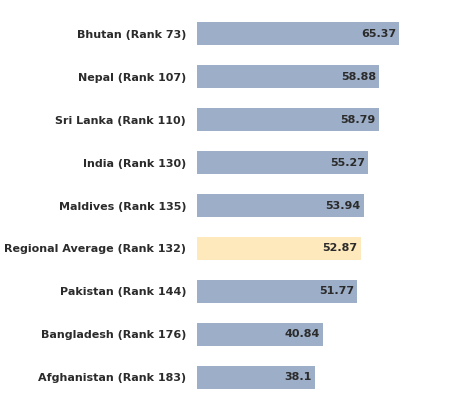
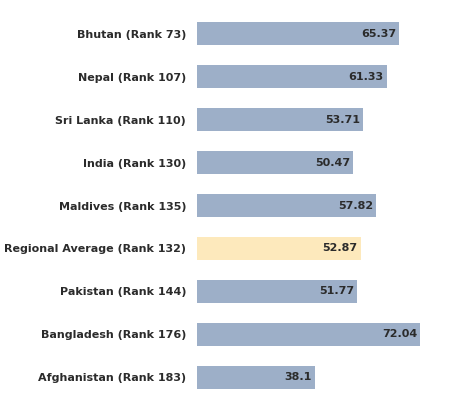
Nepal (Rank 107): 58.88 -> 61.33
Sri Lanka (Rank 110): 58.79 -> 53.71
India (Rank 130): 55.27 -> 50.47
Maldives (Rank 135): 53.94 -> 57.82
Bangladesh (Rank 176): 40.84 -> 72.04
